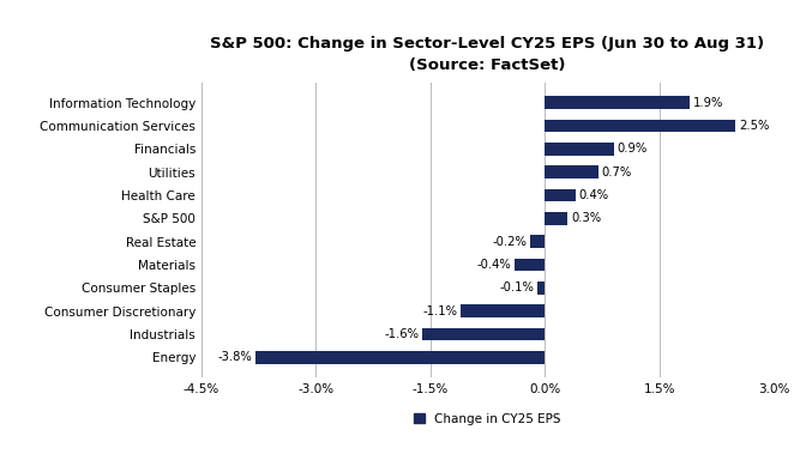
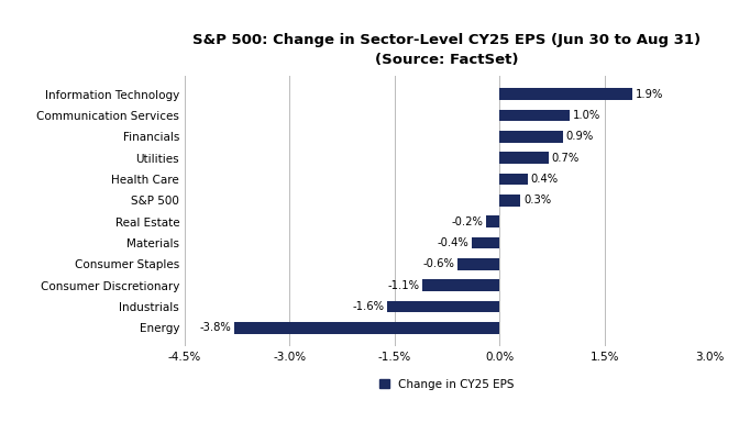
Communication Services: 2.5% -> 1.0%
Consumer Staples: -0.1% -> -0.6%
